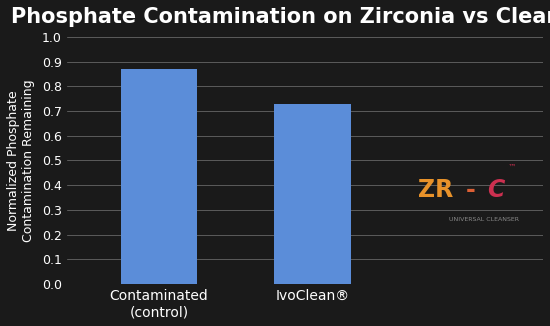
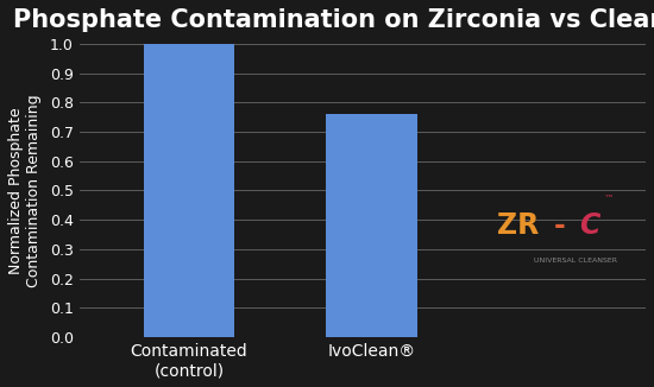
Contaminated (control): 0.87 -> 1.00
IvoClean®: 0.73 -> 0.76
